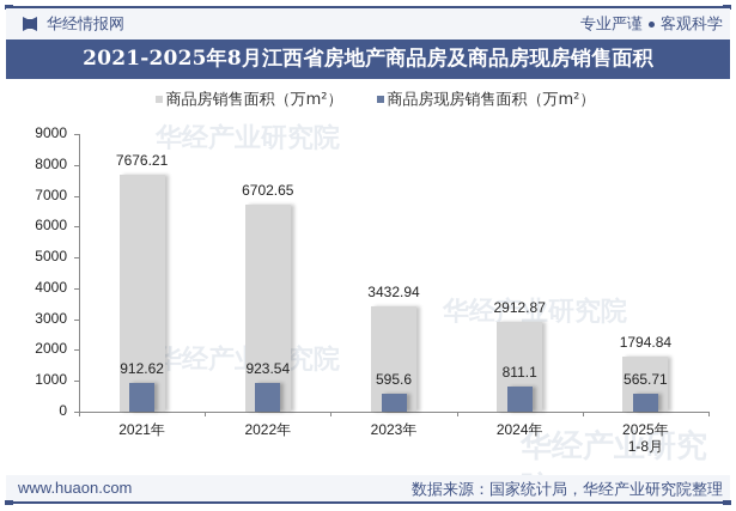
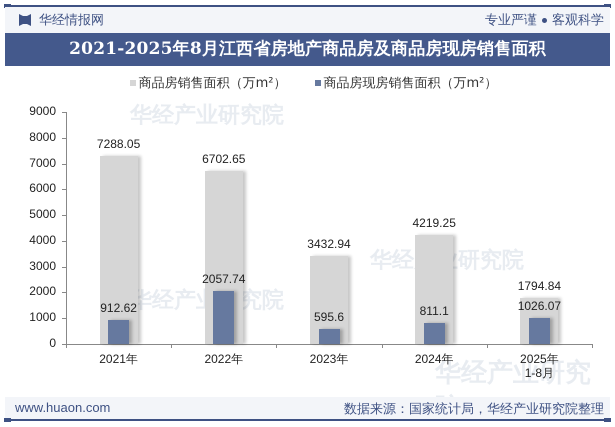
商品房销售面积（万m²）/2021年: 7676.21 -> 7288.05
商品房现房销售面积（万m²）/2022年: 923.54 -> 2057.74
商品房销售面积（万m²）/2024年: 2912.87 -> 4219.25
商品房现房销售面积（万m²）/2025年 1-8月: 565.71 -> 1026.07
